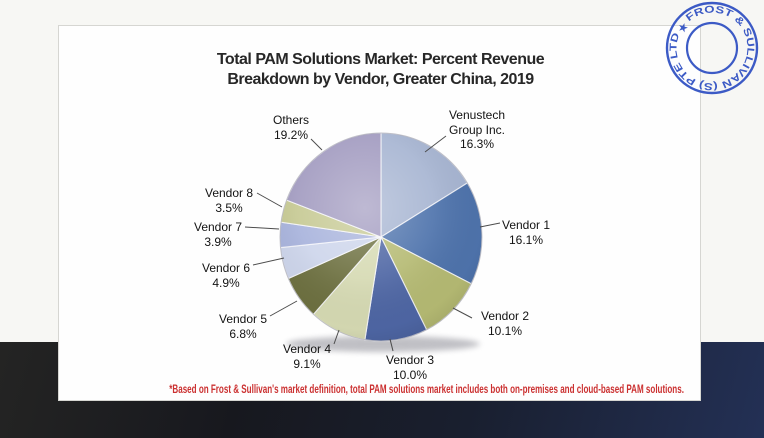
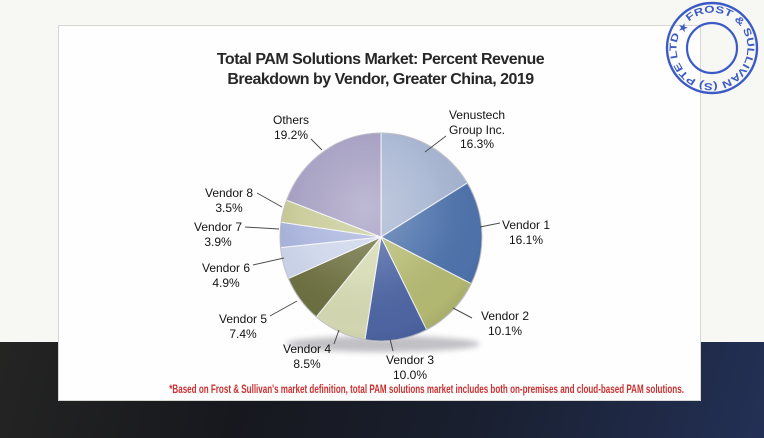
Vendor 4: 9.1% -> 8.5%
Vendor 5: 6.8% -> 7.4%
